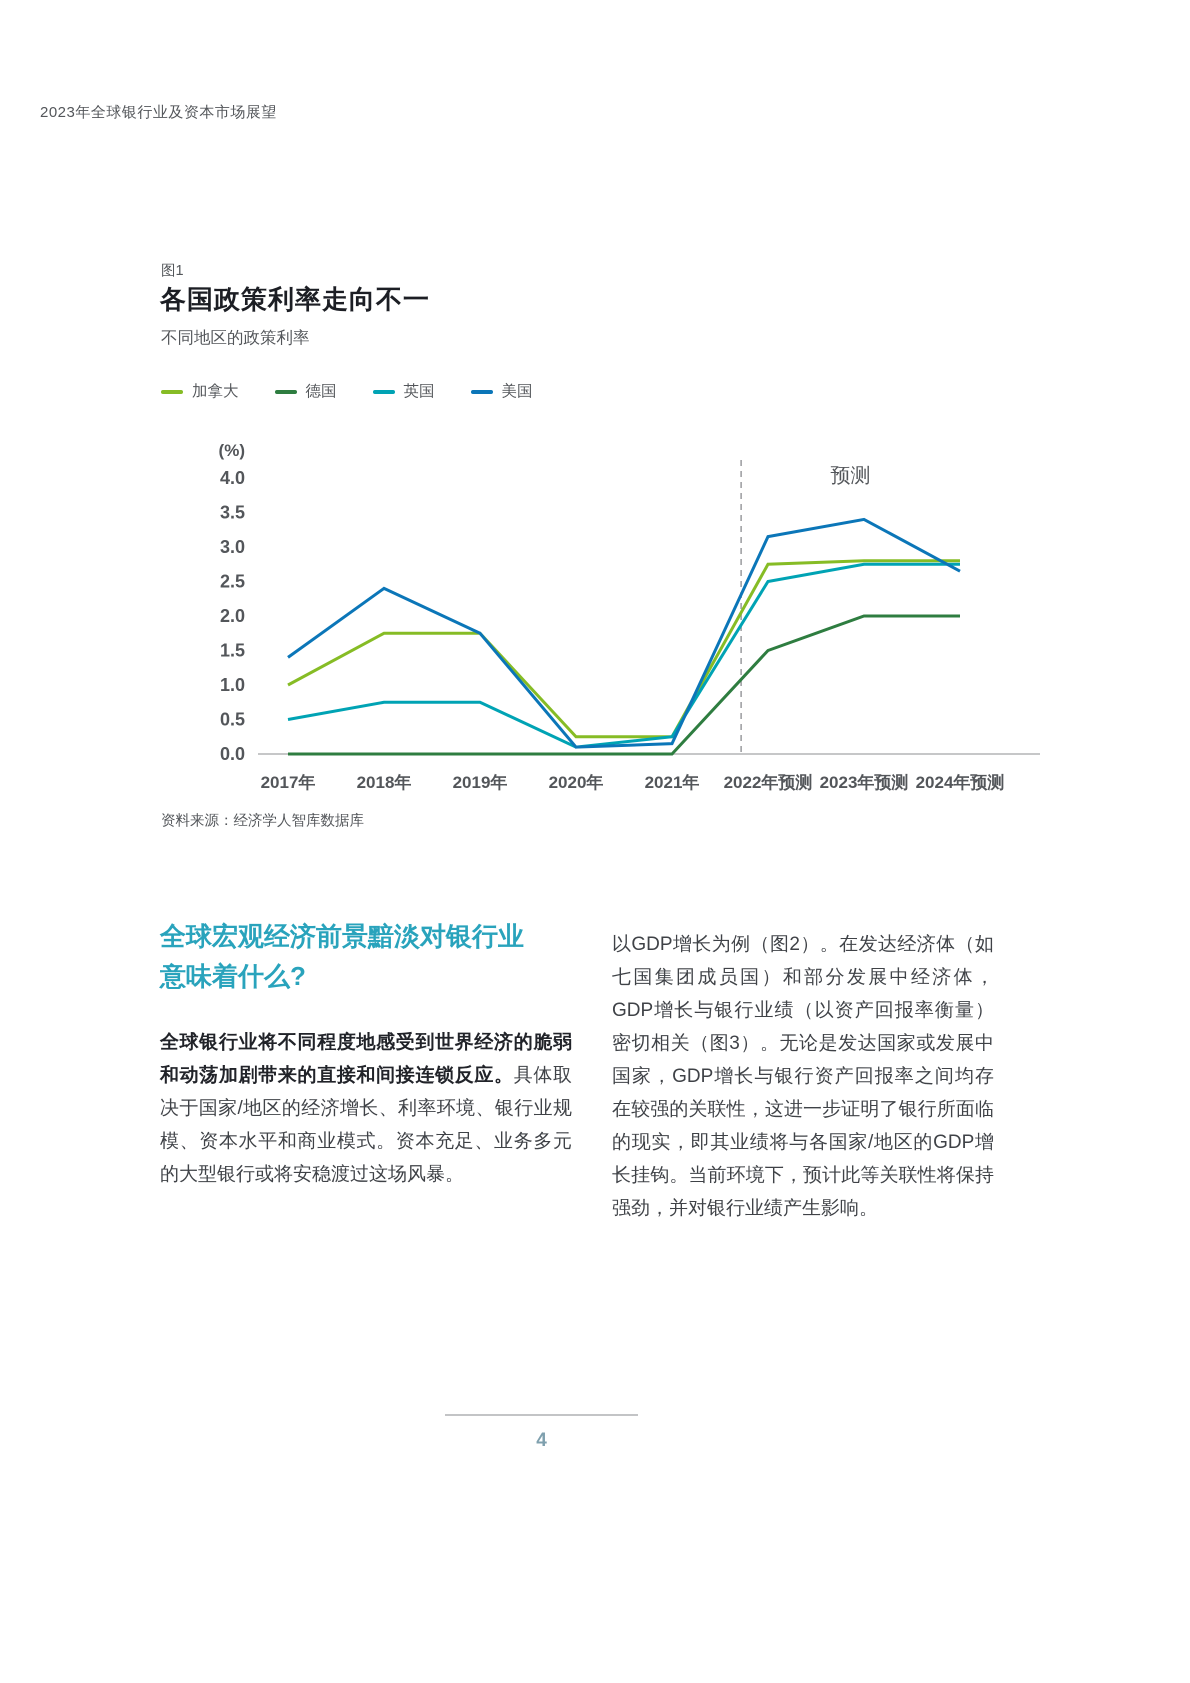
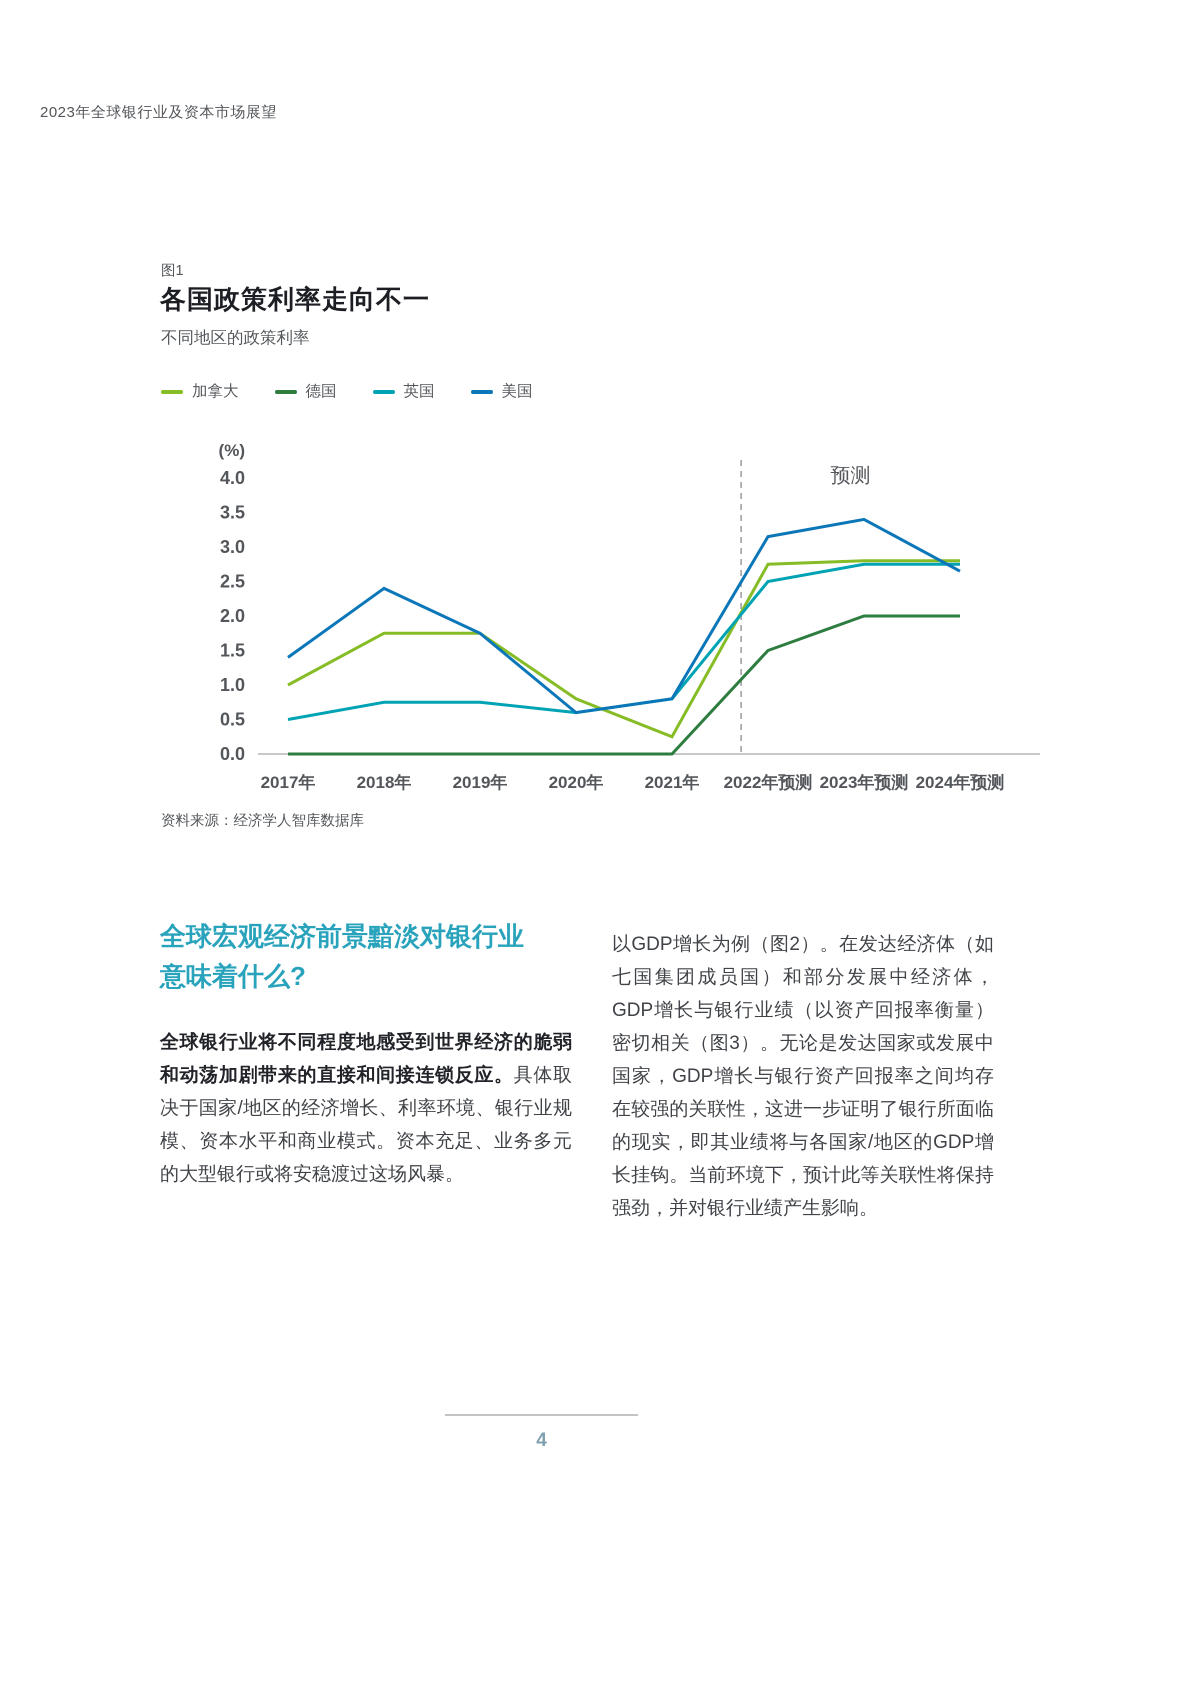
加拿大/2020年: 0.2 -> 0.8
英国/2020年: 0.1 -> 0.6
美国/2020年: 0.1 -> 0.6
英国/2021年: 0.2 -> 0.8
美国/2021年: 0.1 -> 0.8
